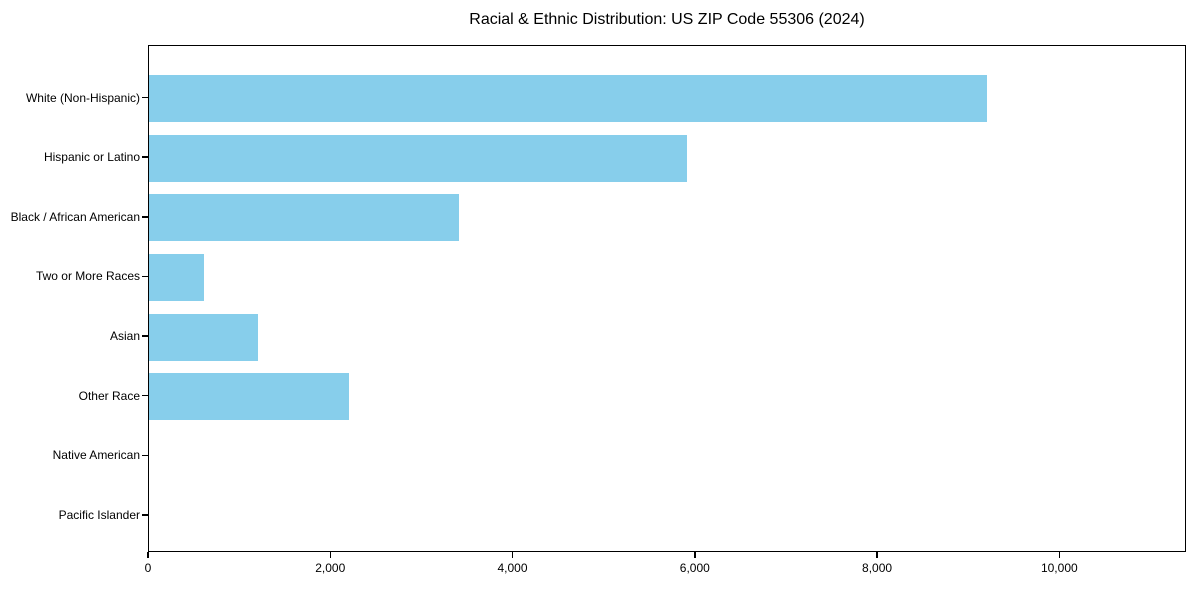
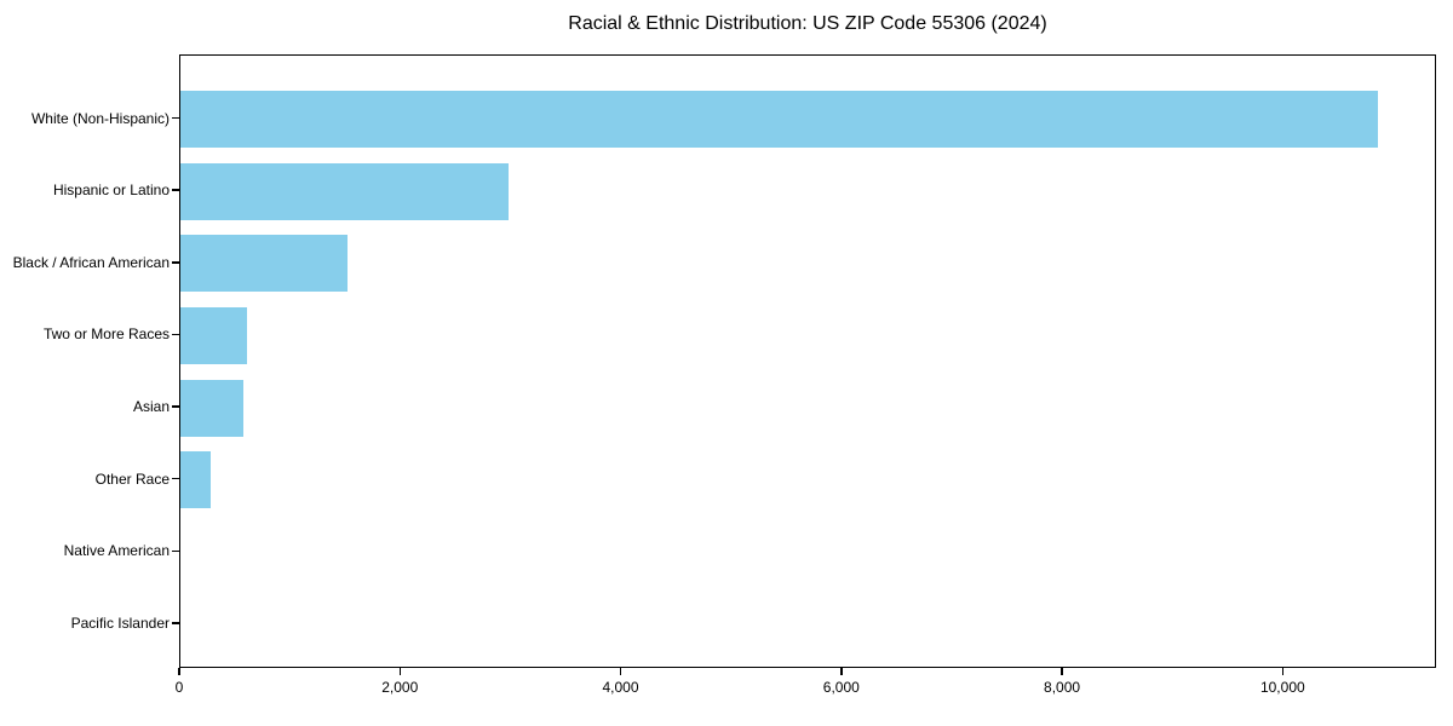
White (Non-Hispanic): 9200 -> 10800
Hispanic or Latino: 5900 -> 3000
Black / African American: 3400 -> 1500
Asian: 1200 -> 600
Other Race: 2200 -> 300
